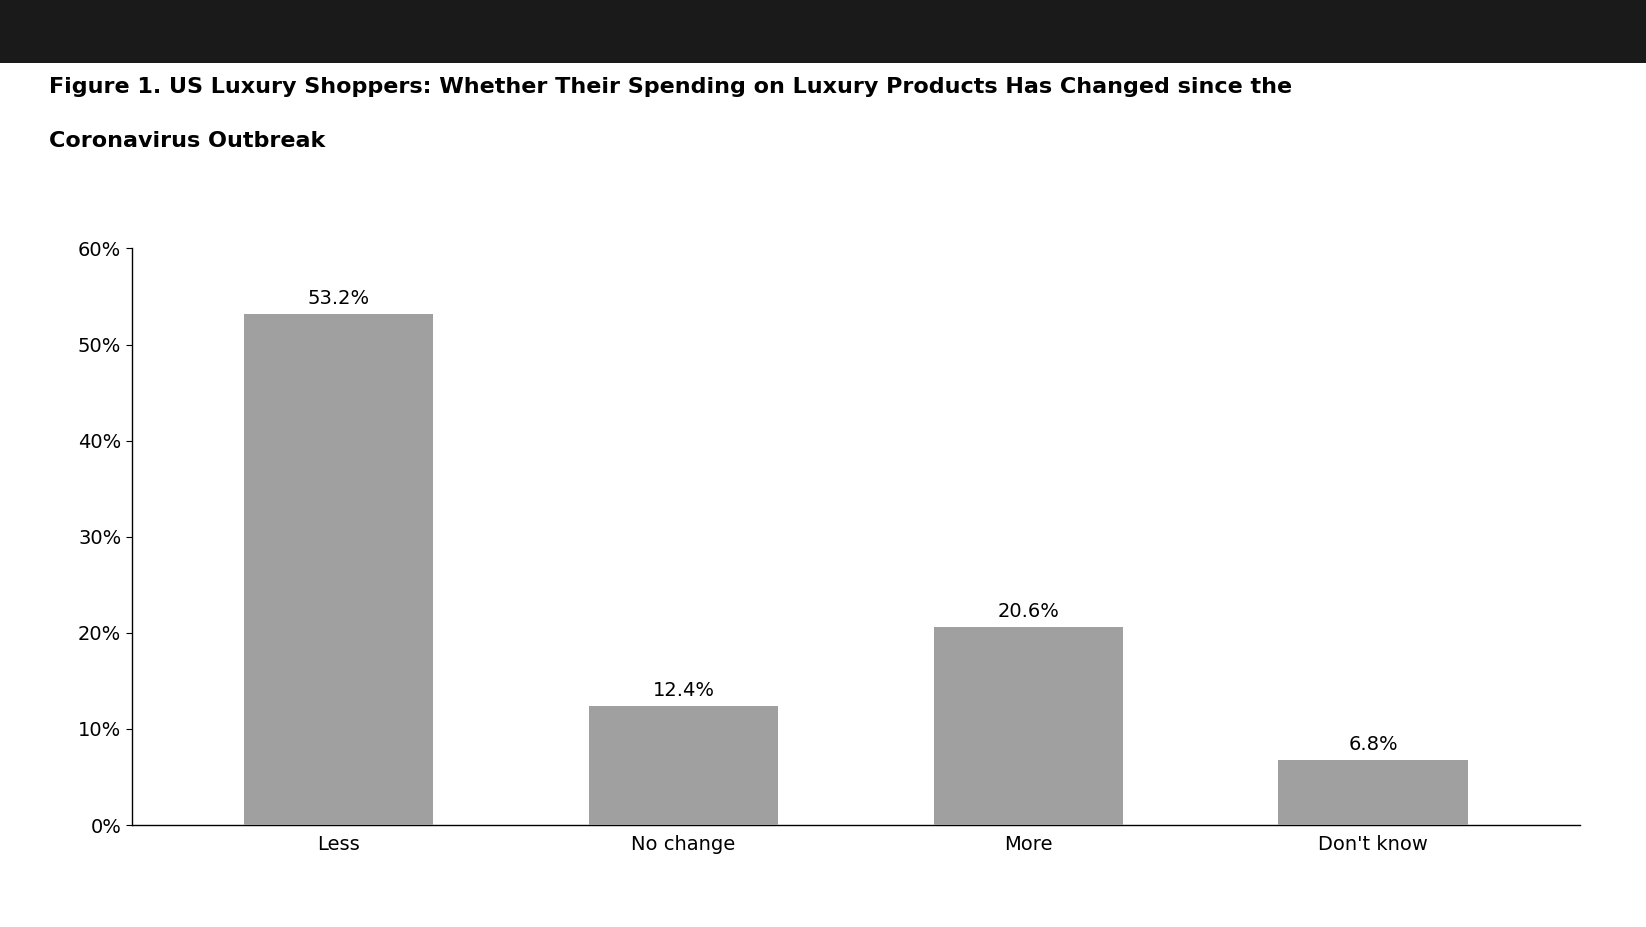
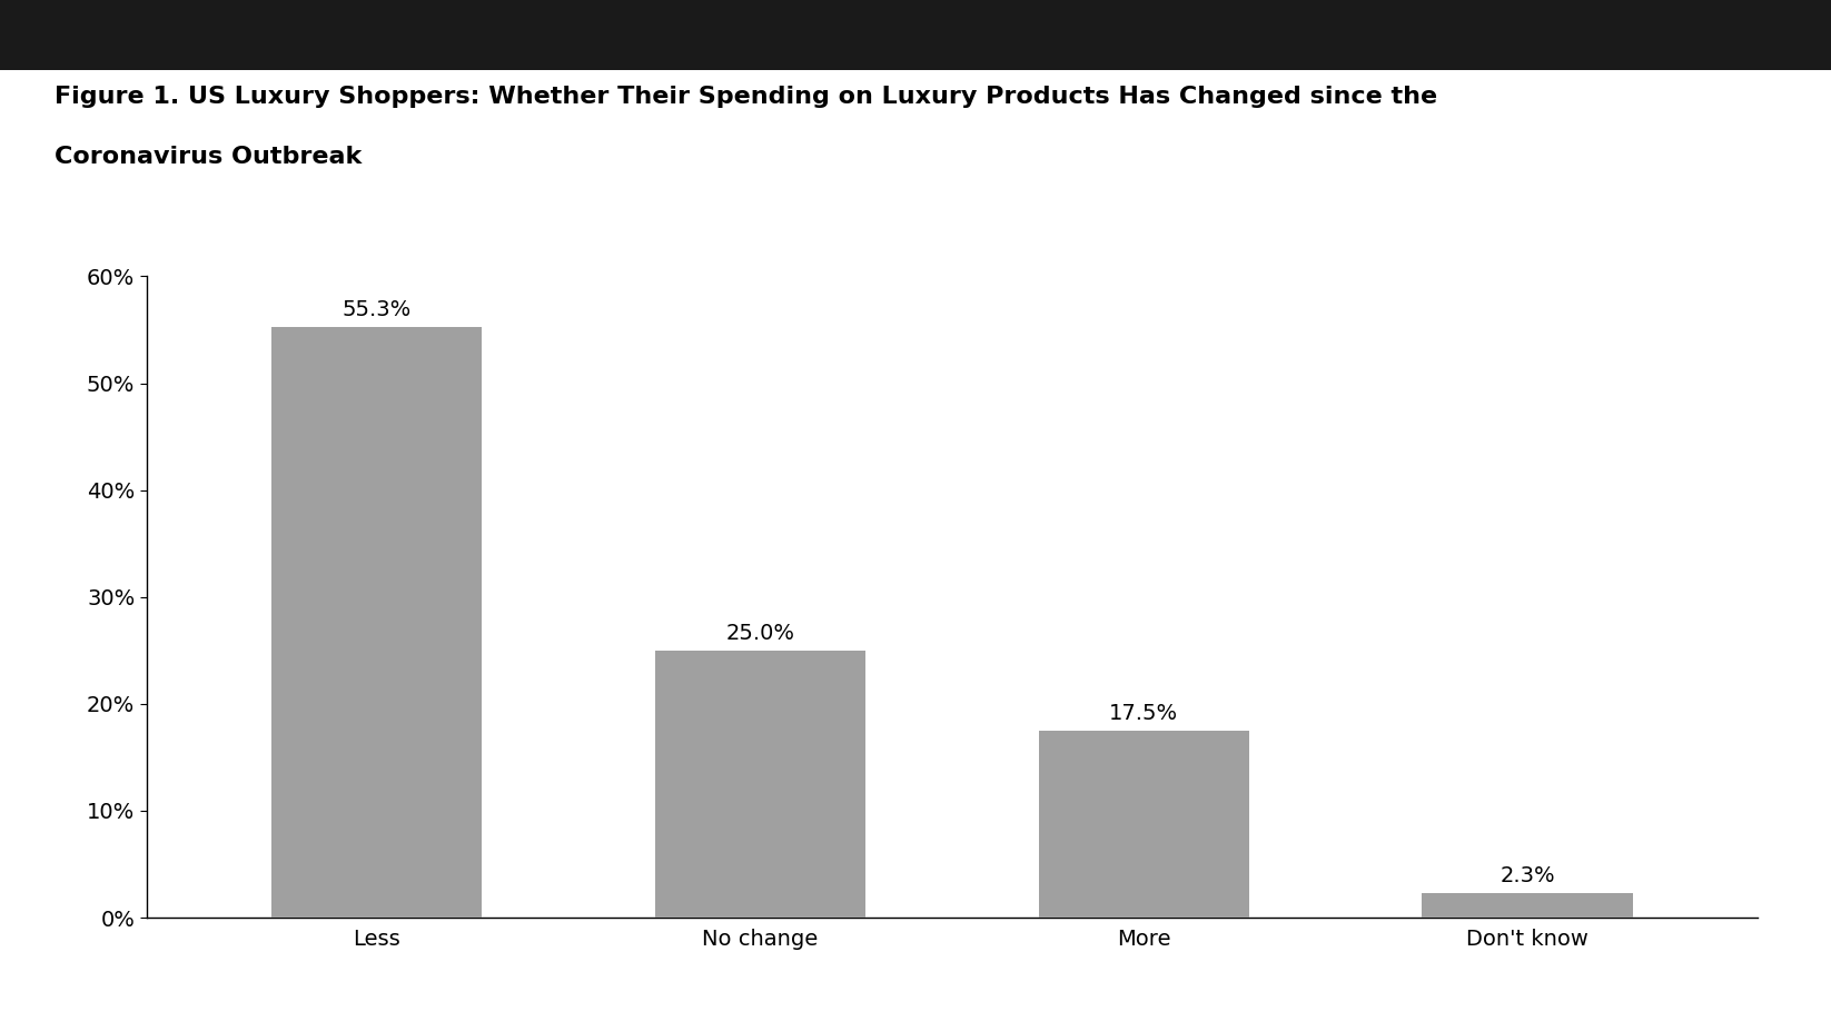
Less: 53.2% -> 55.3%
No change: 12.4% -> 25.0%
More: 20.6% -> 17.5%
Don't know: 6.8% -> 2.3%
